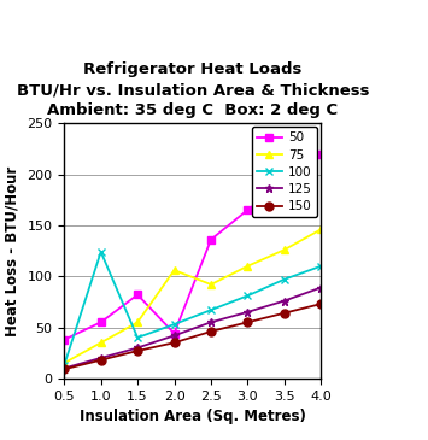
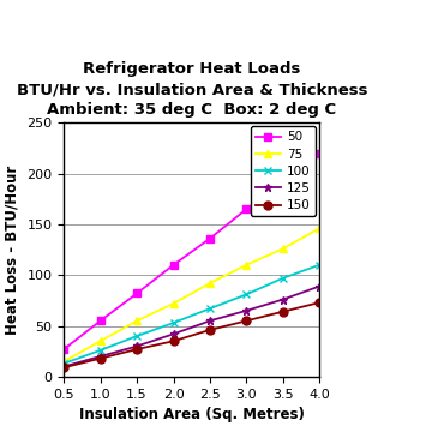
50/0.5: 38 -> 27
100/1.0: 124 -> 26
50/2.0: 44 -> 110
75/2.0: 106 -> 72
